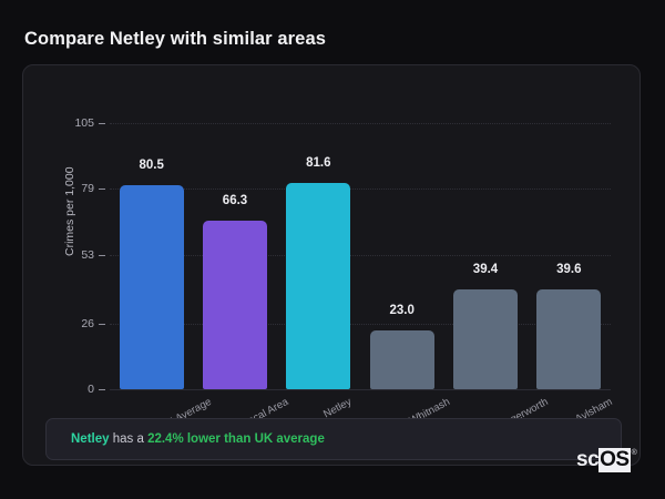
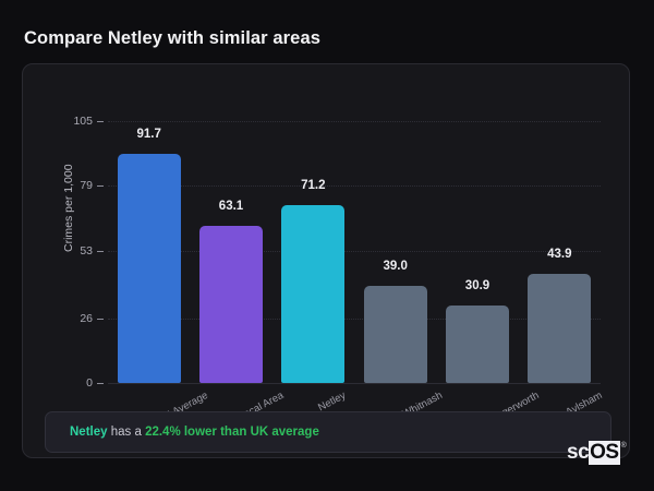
UK Average: 80.5 -> 91.7
Local Area: 66.3 -> 63.1
Netley: 81.6 -> 71.2
Whitnash: 23.0 -> 39.0
Wingerworth: 39.4 -> 30.9
Aylsham: 39.6 -> 43.9
